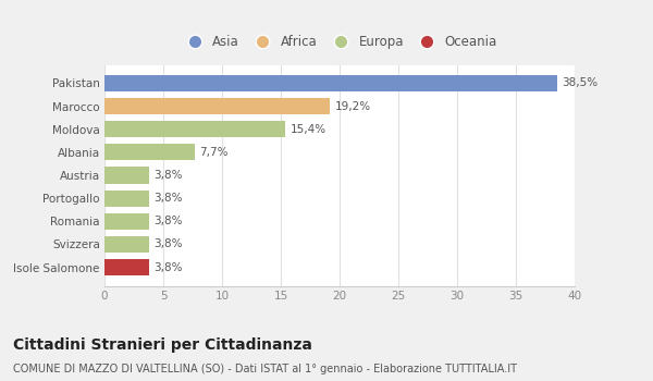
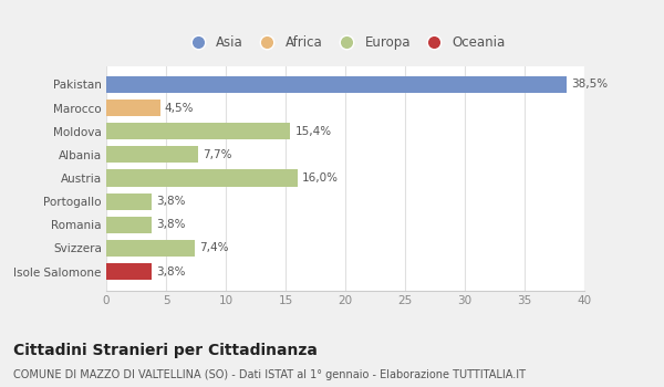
Marocco: 19,2% -> 4,5%
Austria: 3,8% -> 16,0%
Svizzera: 3,8% -> 7,4%
